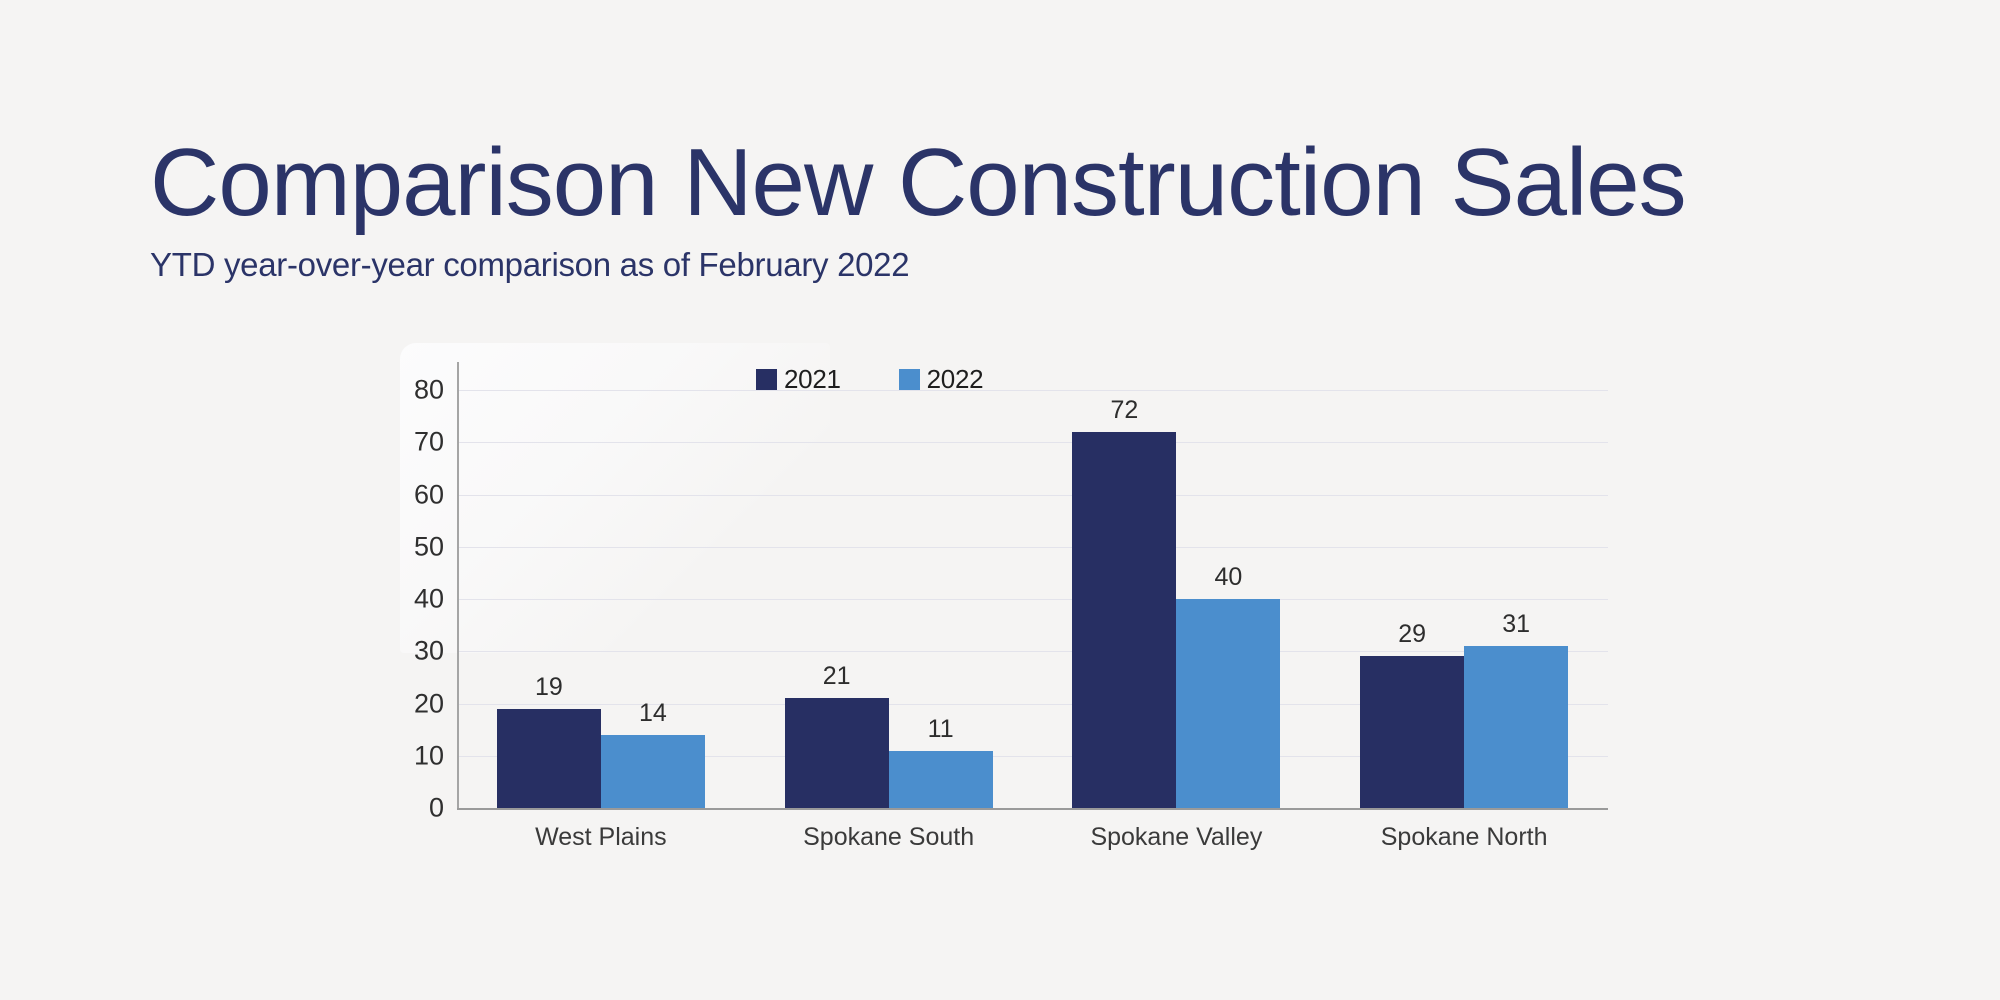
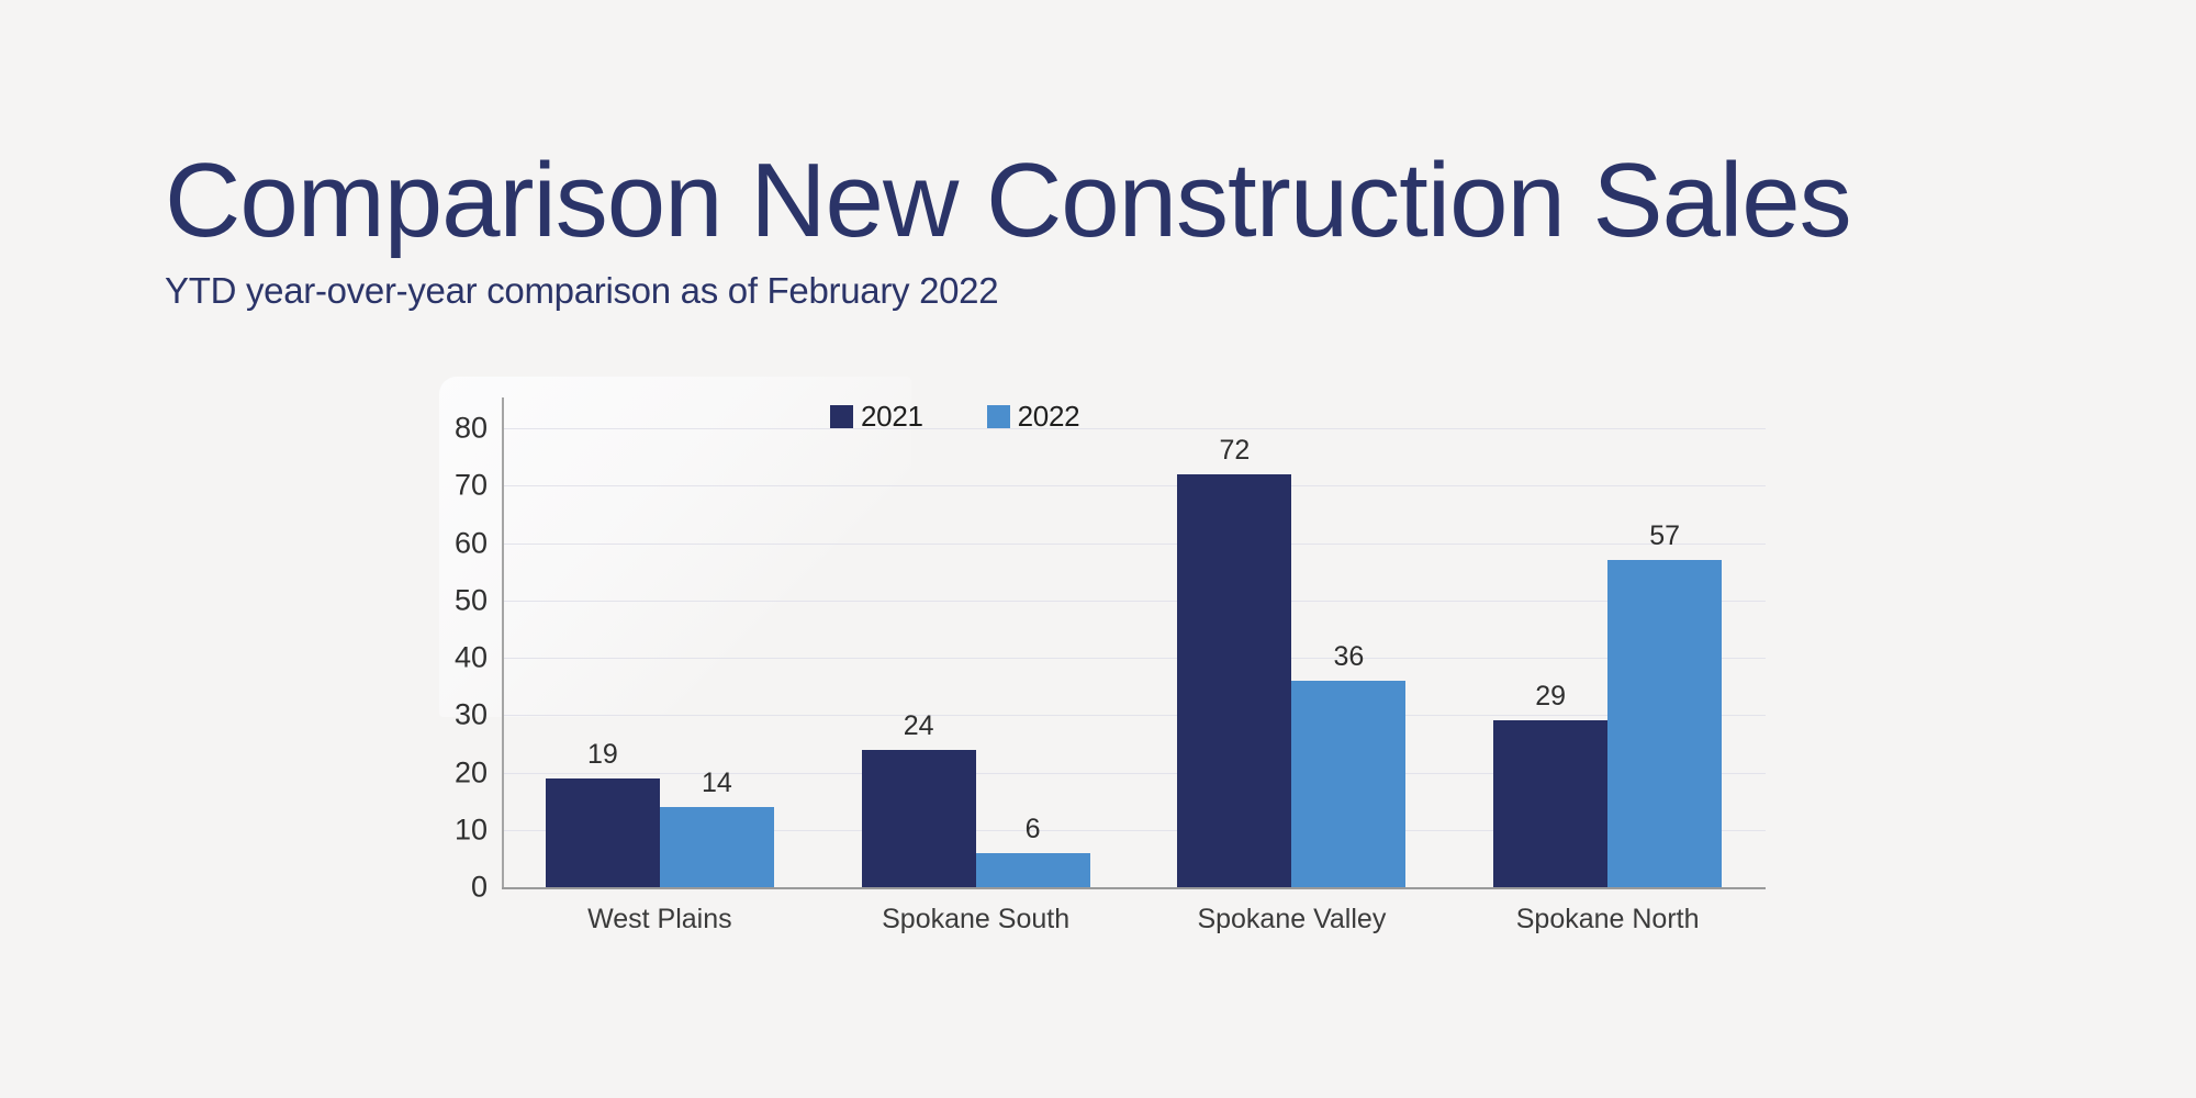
2021/Spokane South: 21 -> 24
2022/Spokane South: 11 -> 6
2022/Spokane Valley: 40 -> 36
2022/Spokane North: 31 -> 57
